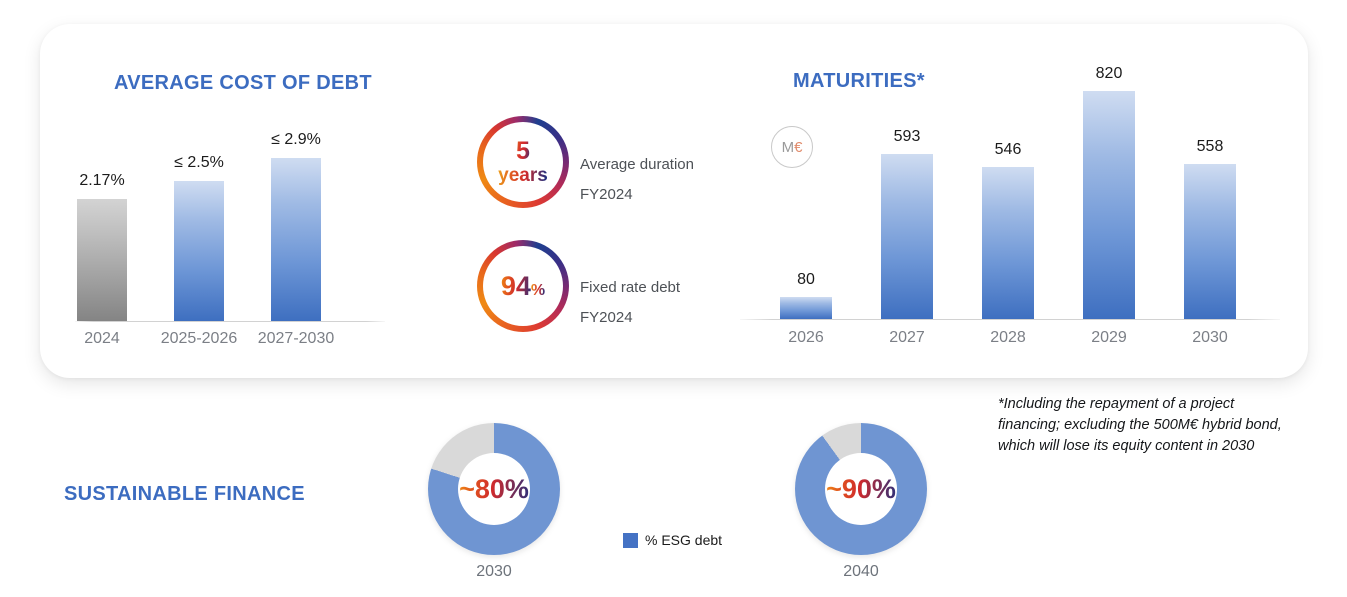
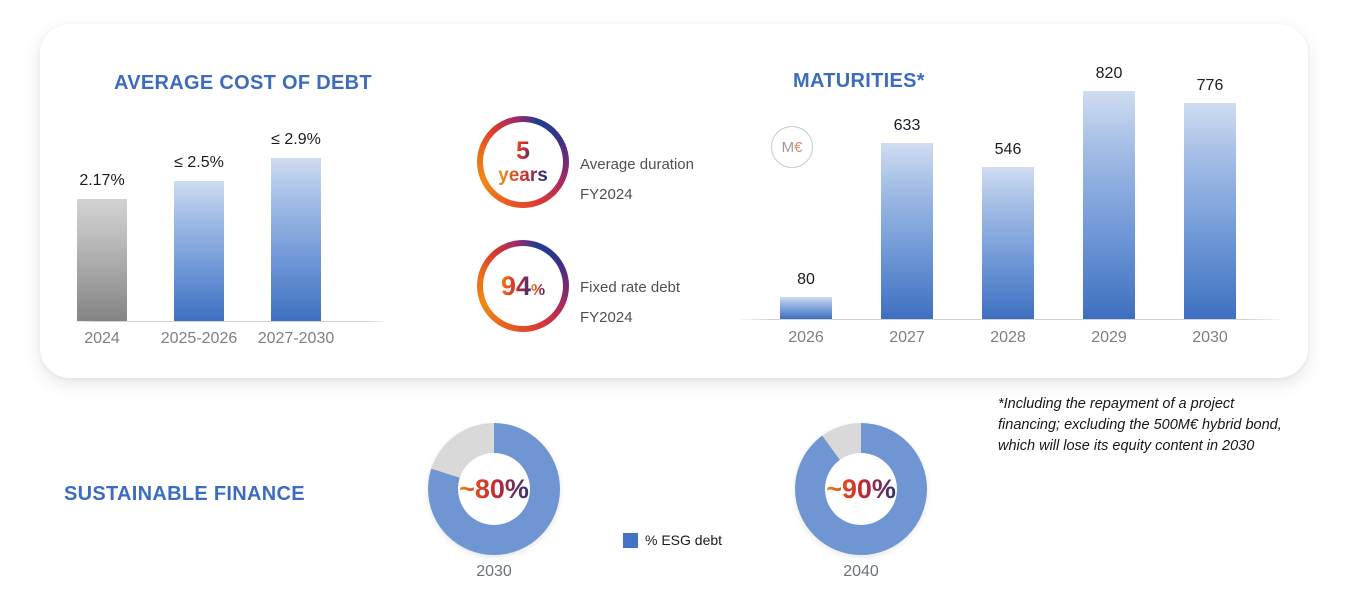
MATURITIES*/2027: 593 -> 633
MATURITIES*/2030: 558 -> 776
